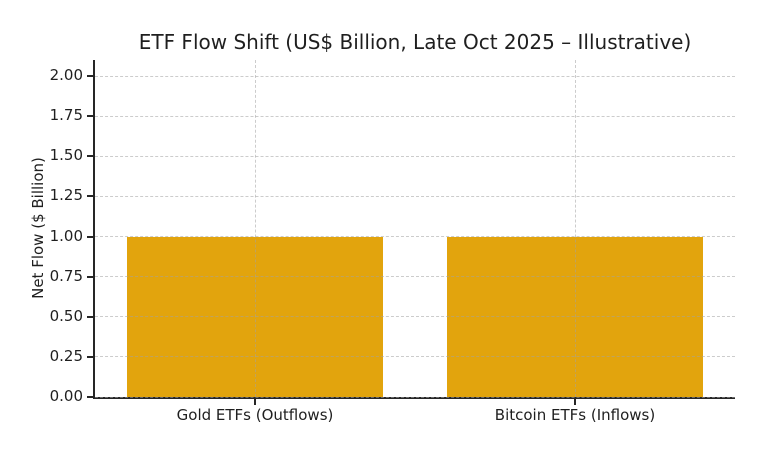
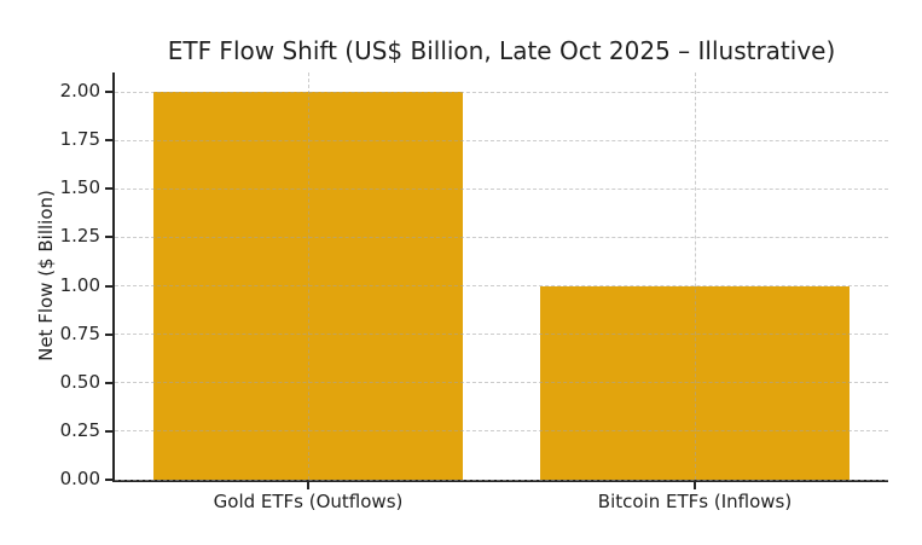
Gold ETFs (Outflows): 1 -> 2
